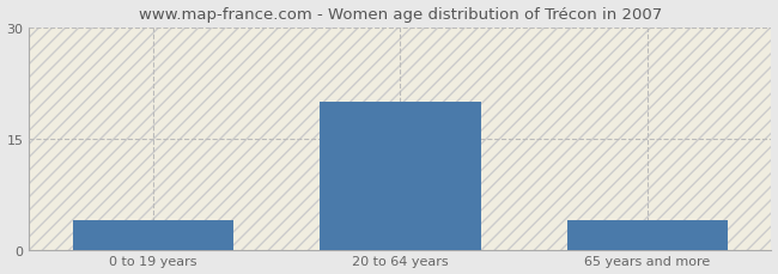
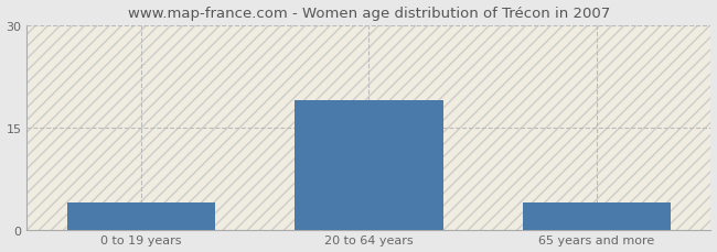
20 to 64 years: 20 -> 19
